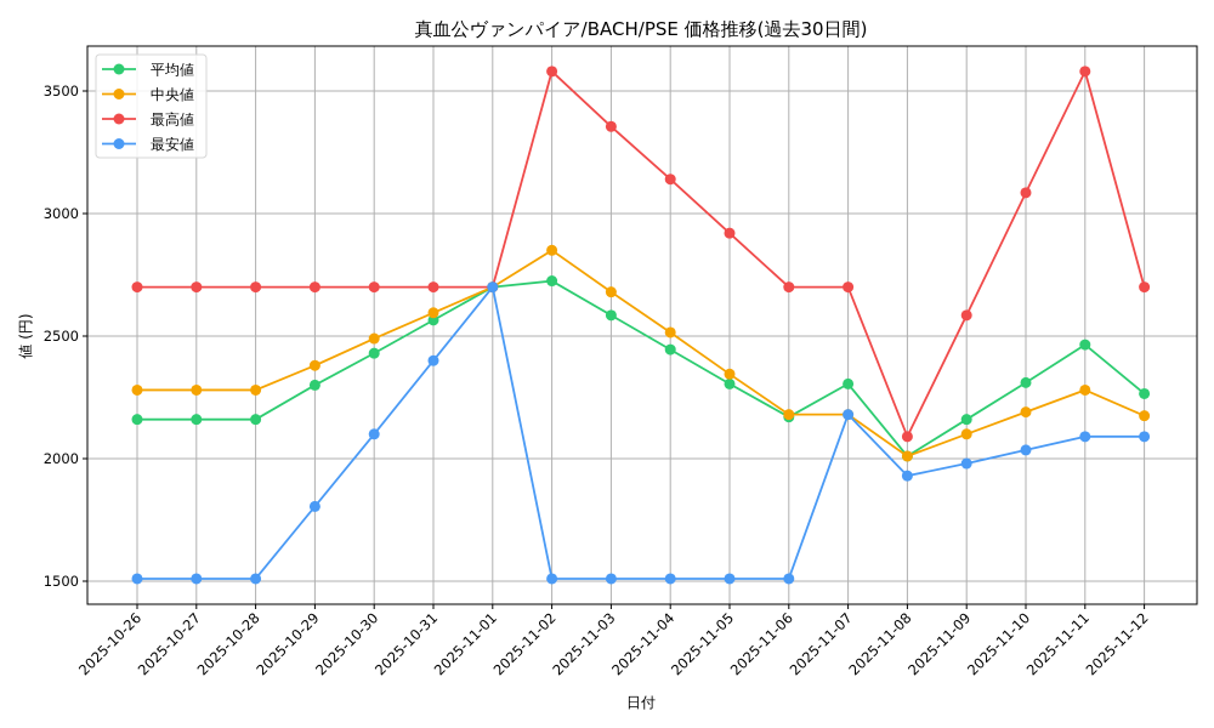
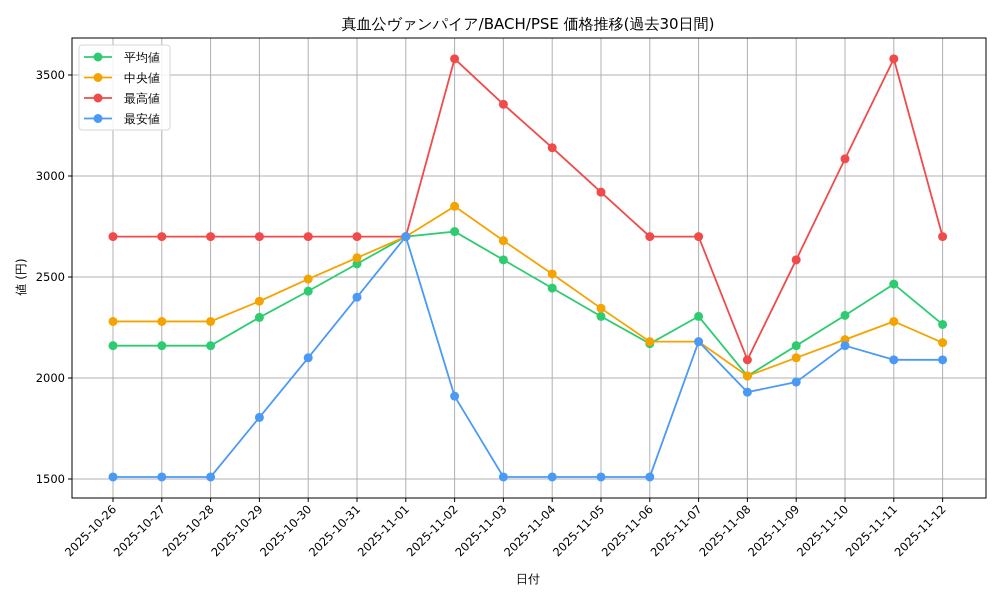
最安値/2025-11-02: 1510 -> 1910
最安値/2025-11-10: 2040 -> 2160
